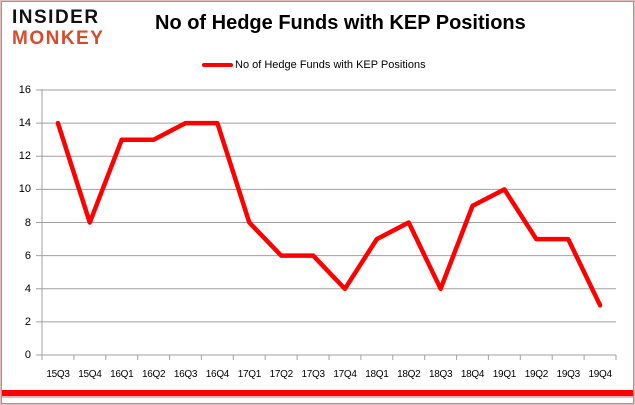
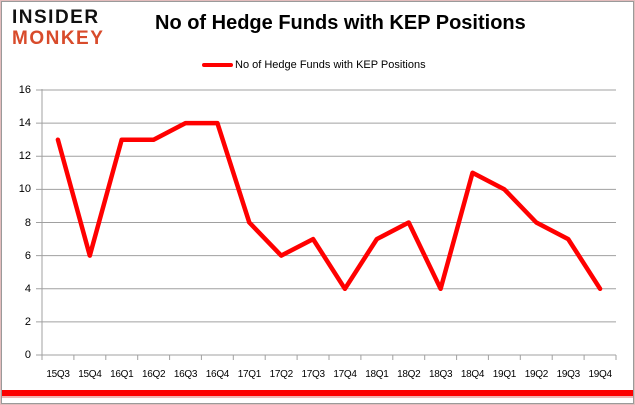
15Q3: 14 -> 13
15Q4: 8 -> 6
17Q3: 6 -> 7
18Q4: 9 -> 11
19Q2: 7 -> 8
19Q4: 3 -> 4
